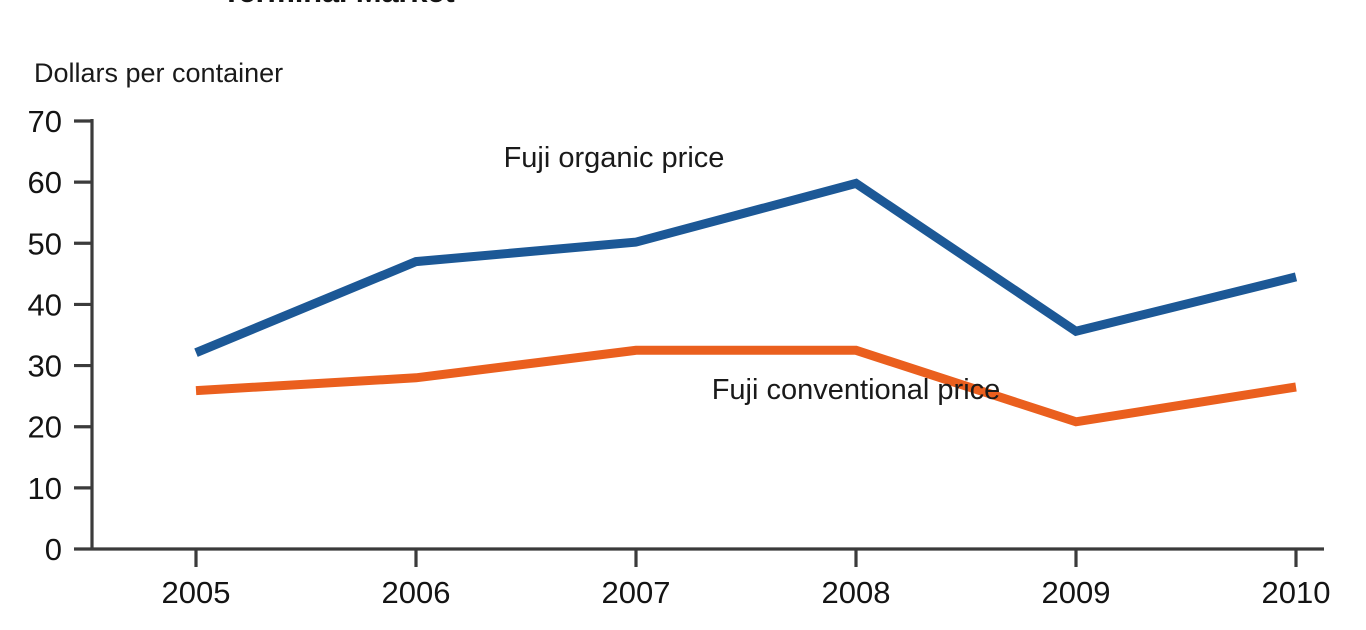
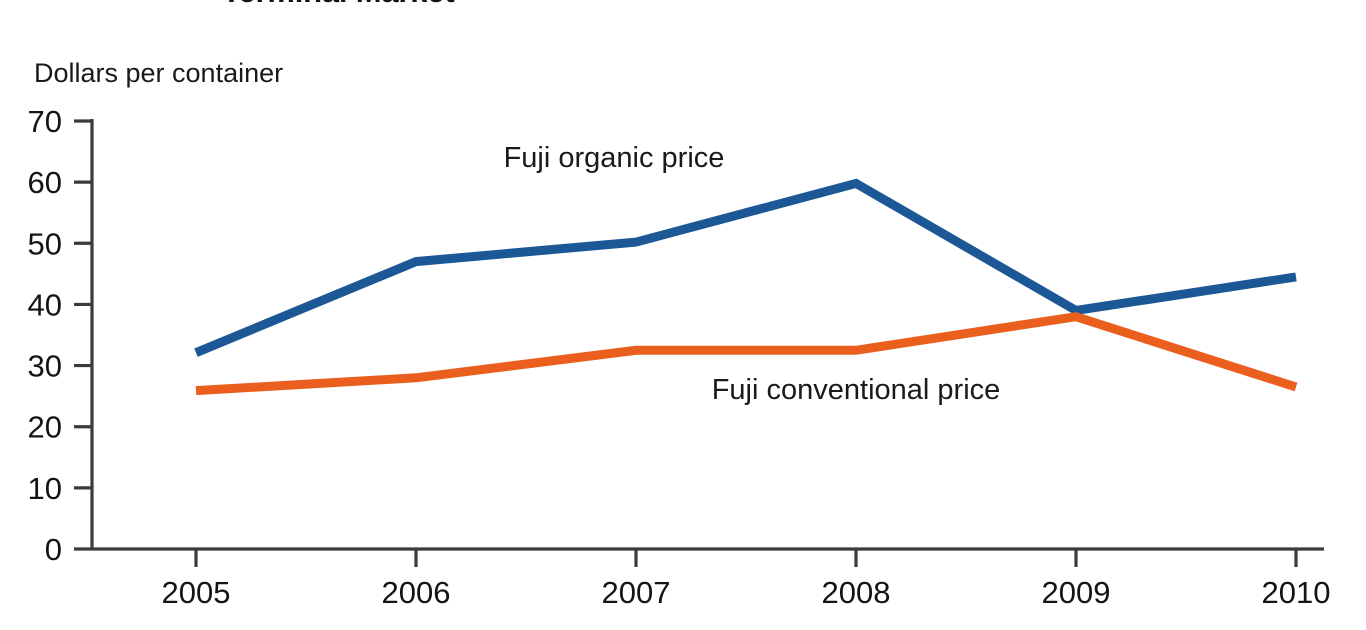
Fuji organic price/2009: 36 -> 39
Fuji conventional price/2009: 21 -> 38
